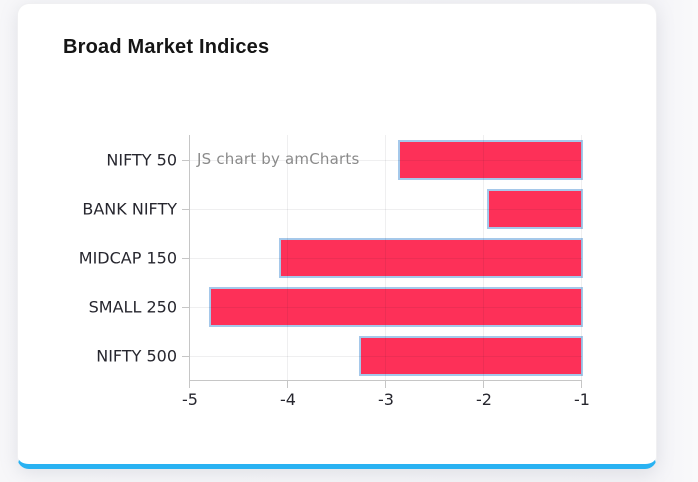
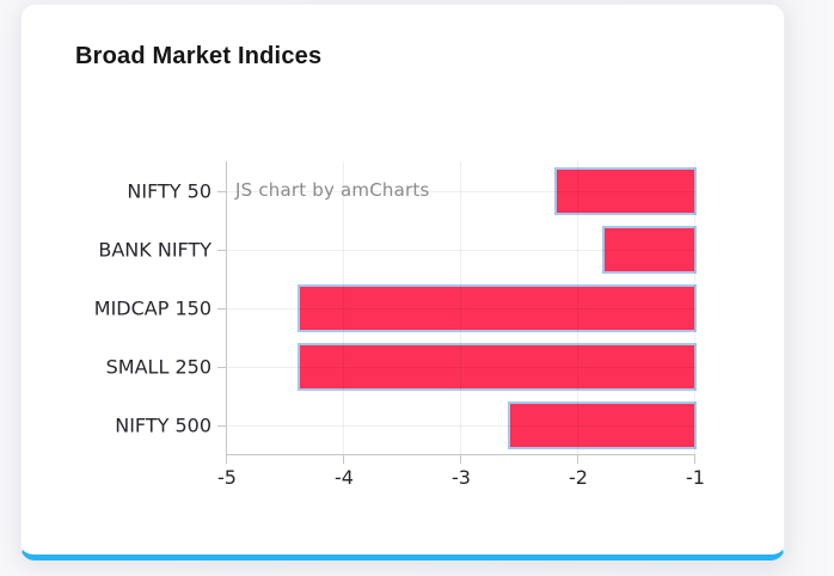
NIFTY 50: -2.9 -> -2.2
BANK NIFTY: -2.0 -> -1.8
MIDCAP 150: -4.1 -> -4.4
SMALL 250: -4.8 -> -4.4
NIFTY 500: -3.3 -> -2.6
